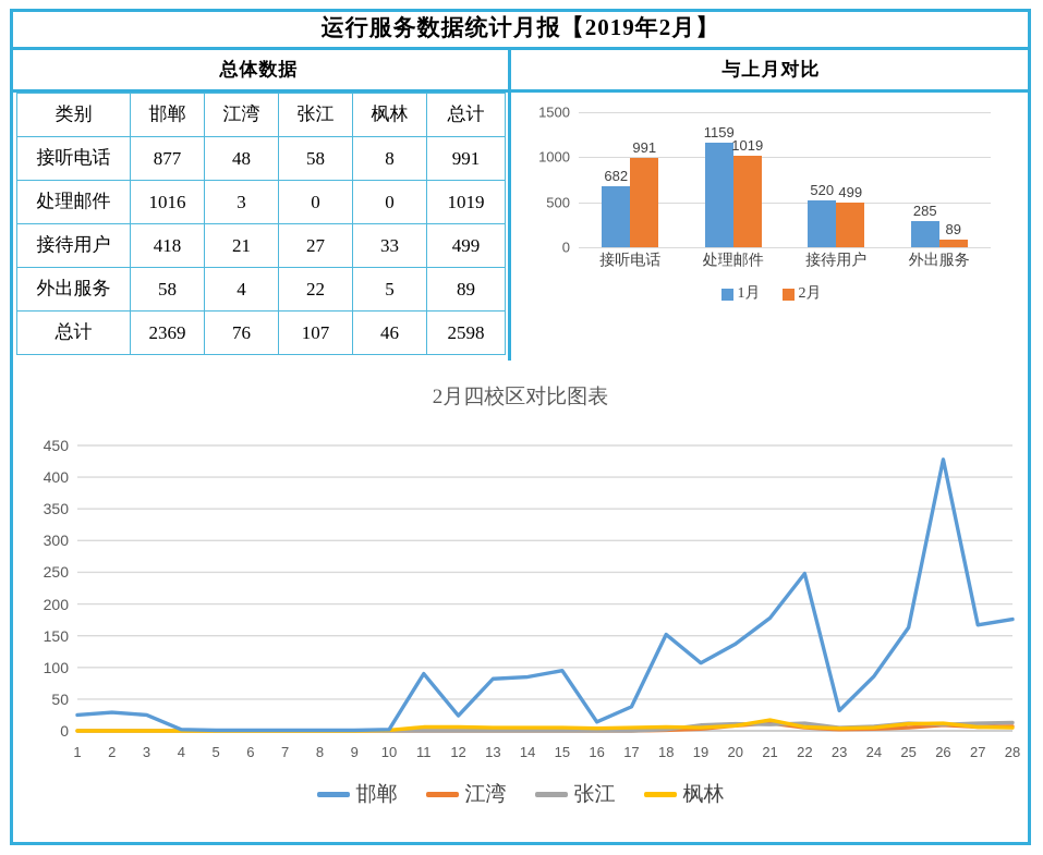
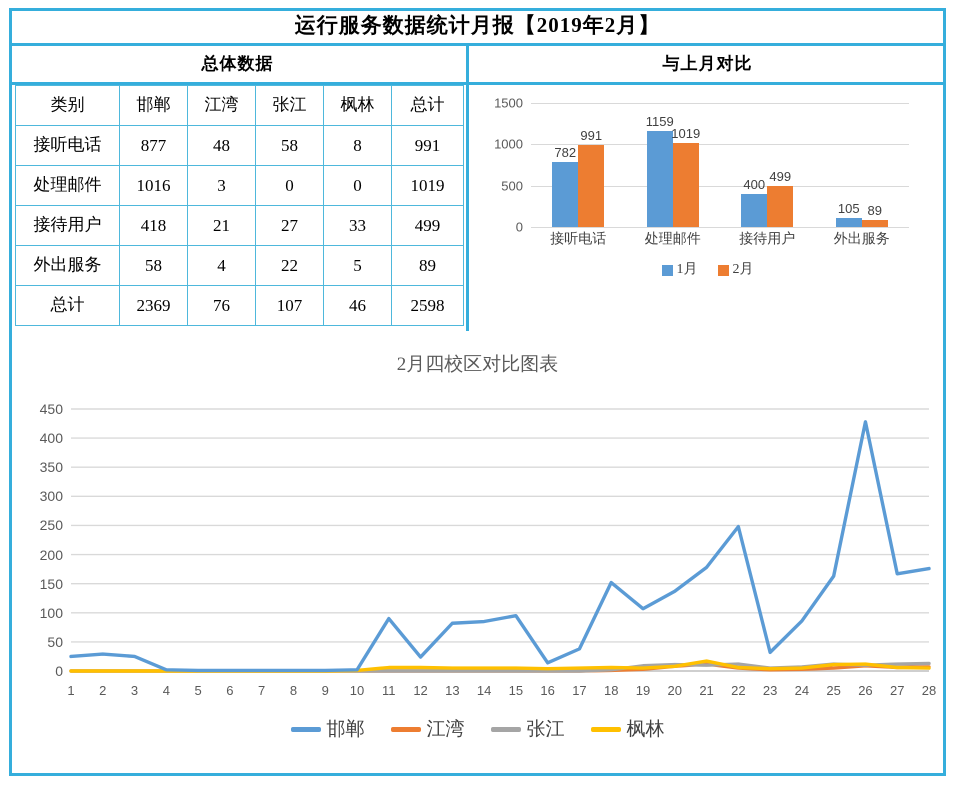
与上月对比/1月/接听电话: 682 -> 782
与上月对比/1月/接待用户: 520 -> 400
与上月对比/1月/外出服务: 285 -> 105
